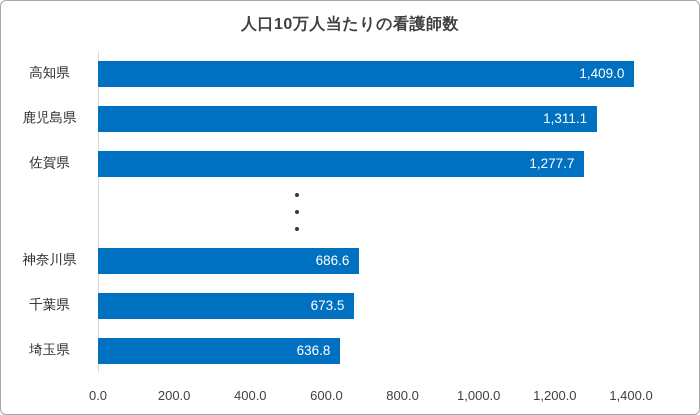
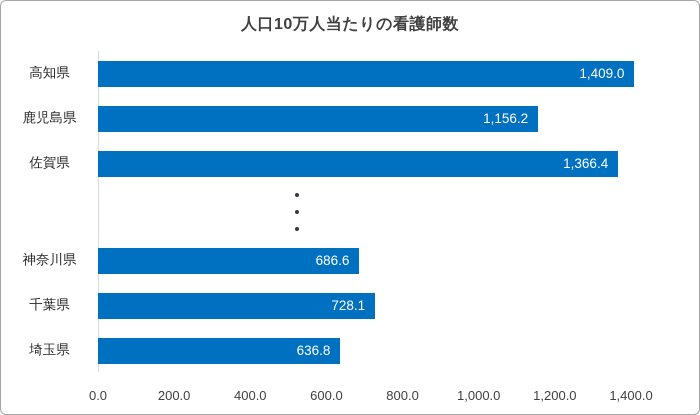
鹿児島県: 1,311.1 -> 1,156.2
佐賀県: 1,277.7 -> 1,366.4
千葉県: 673.5 -> 728.1
